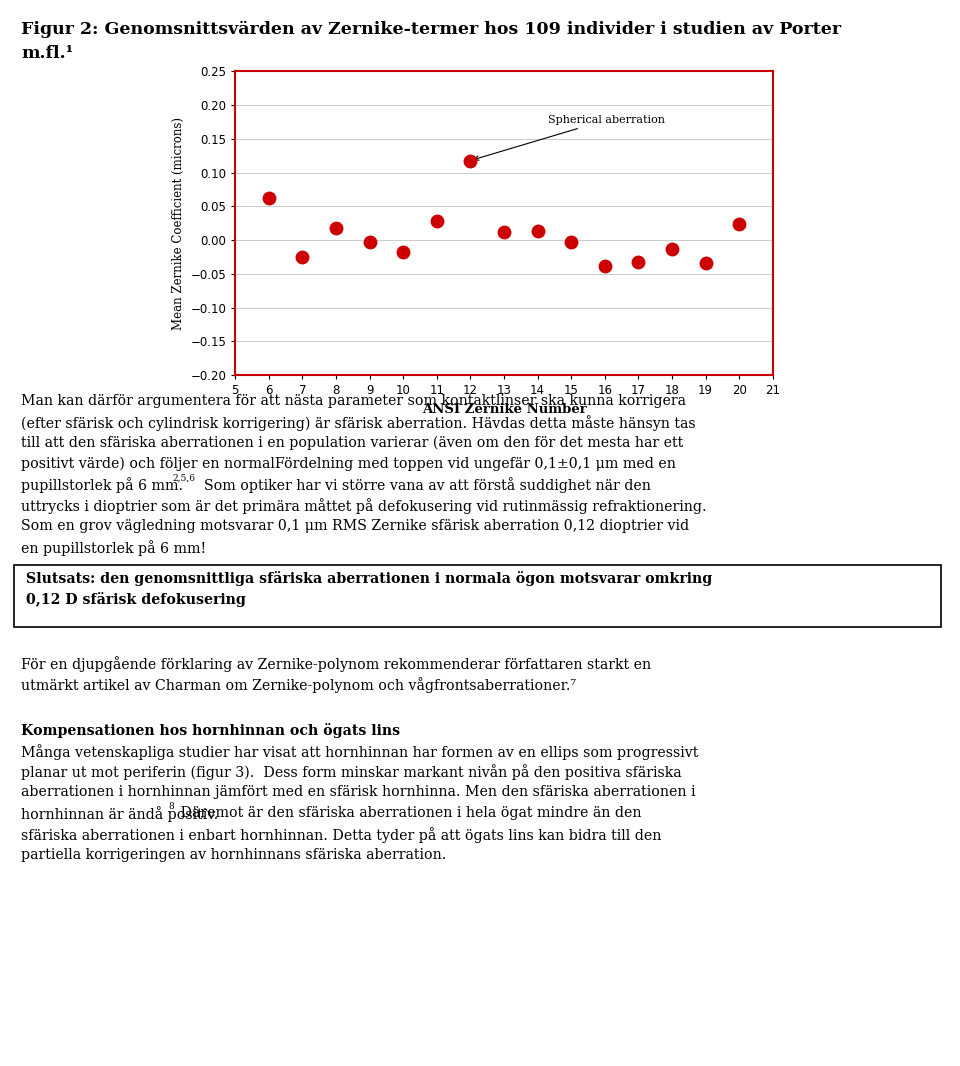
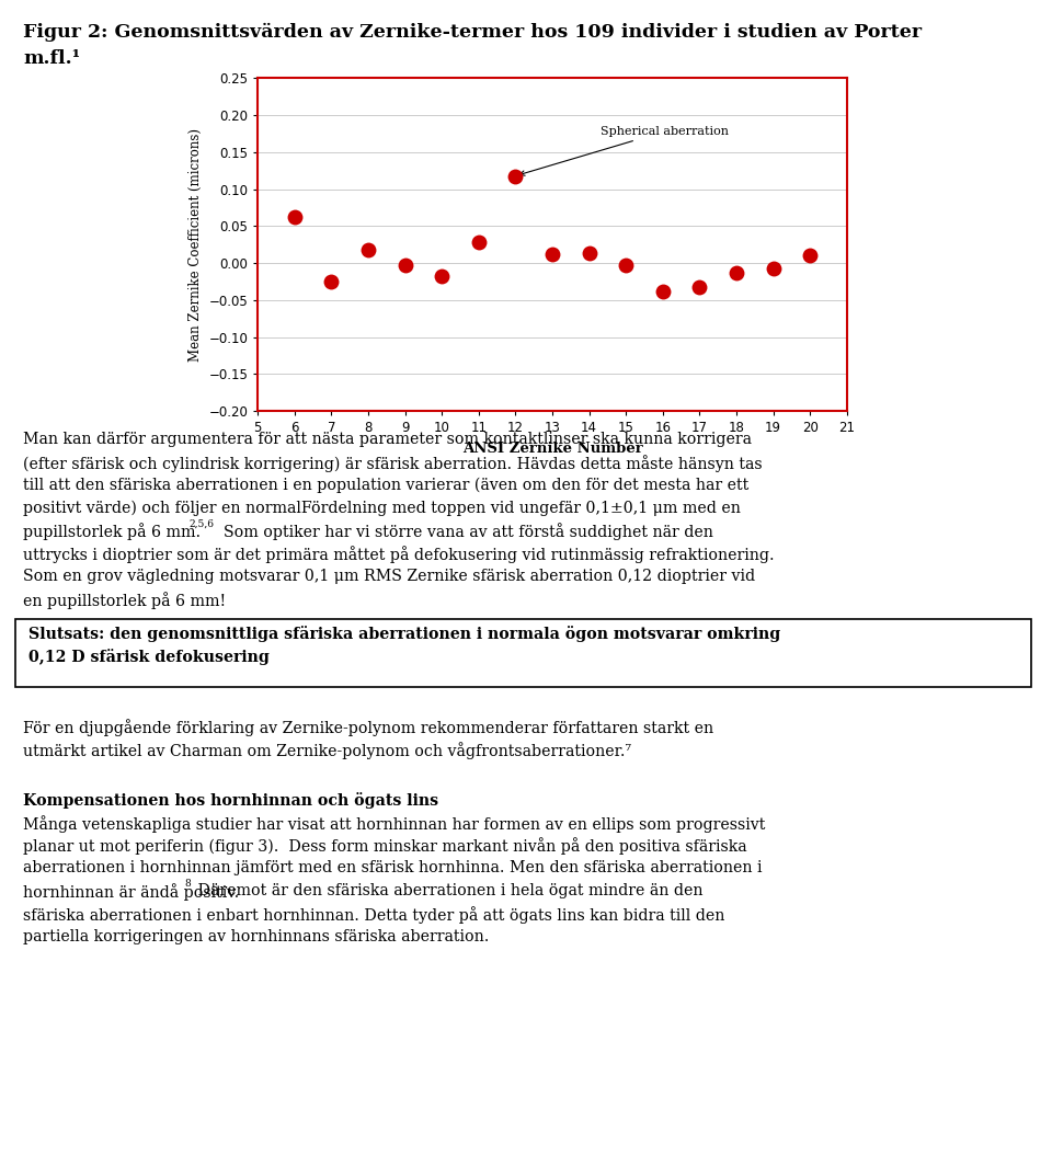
19: -0.034 -> -0.007
20: 0.024 -> 0.010
